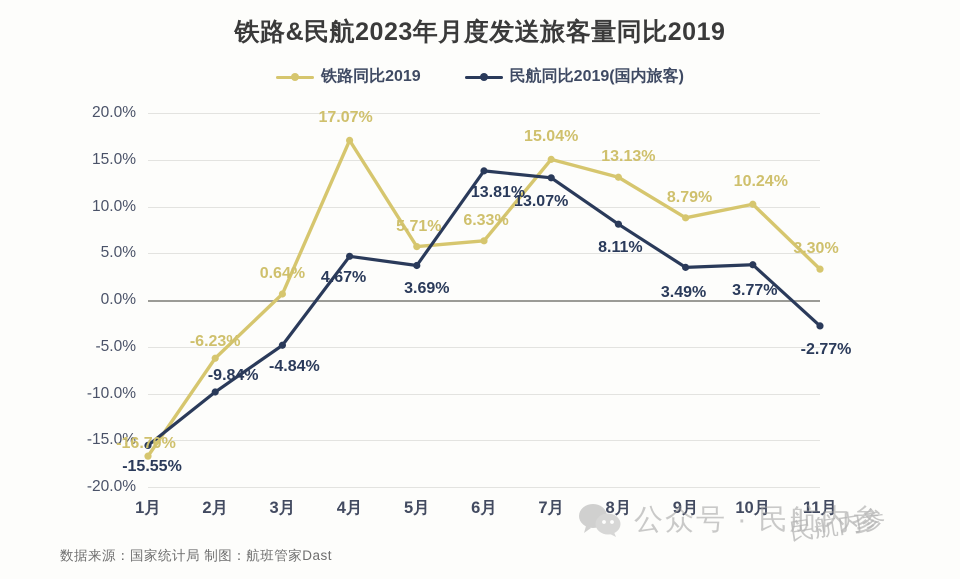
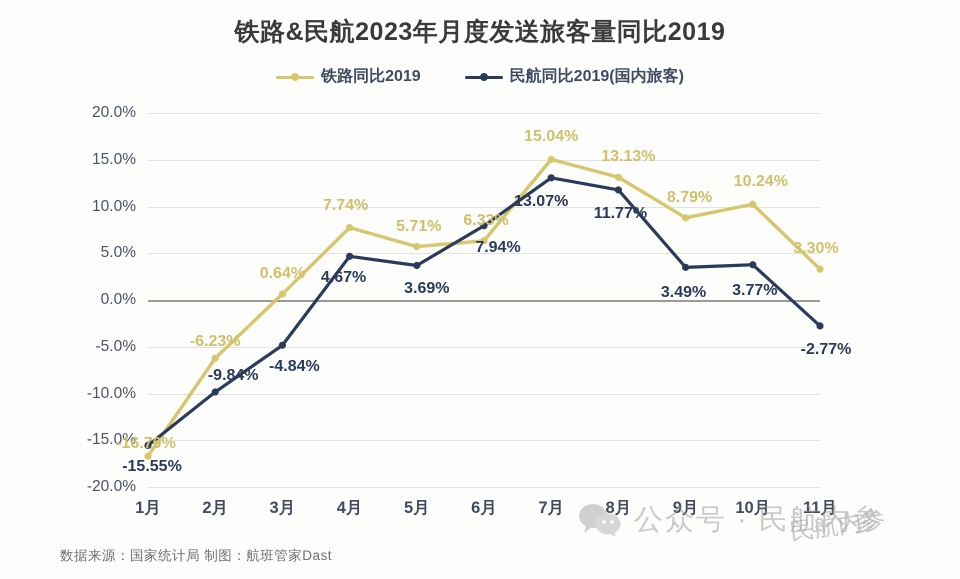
铁路同比2019/4月: 17.07% -> 7.74%
民航同比2019(国内旅客)/6月: 13.81% -> 7.94%
民航同比2019(国内旅客)/8月: 8.11% -> 11.77%
